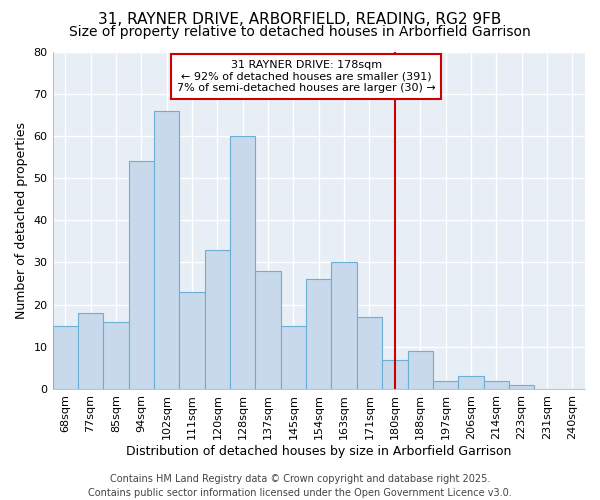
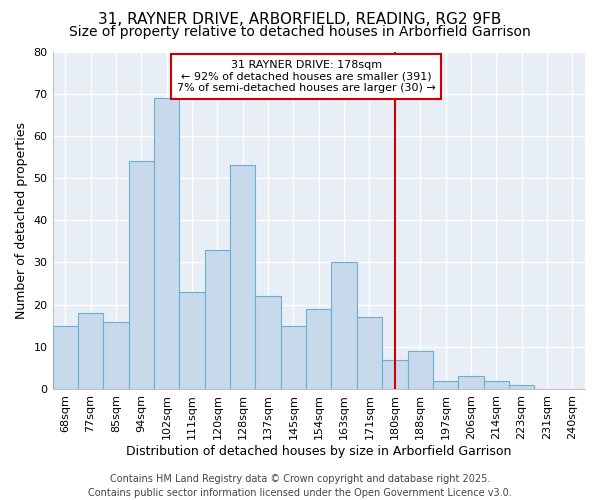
102sqm: 66 -> 69
128sqm: 60 -> 53
137sqm: 28 -> 22
154sqm: 26 -> 19
